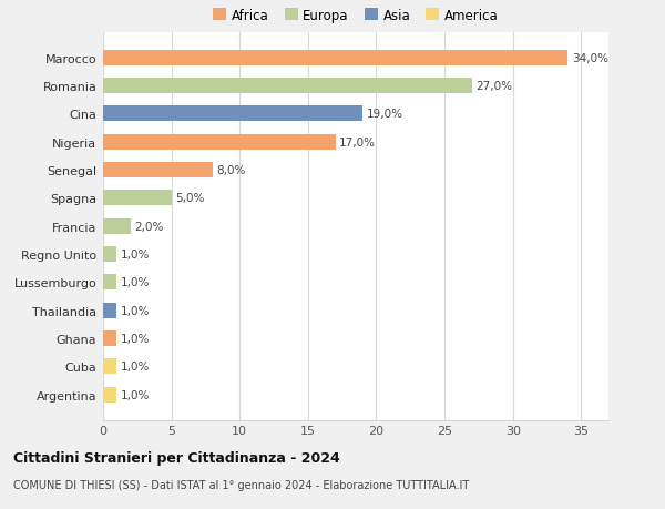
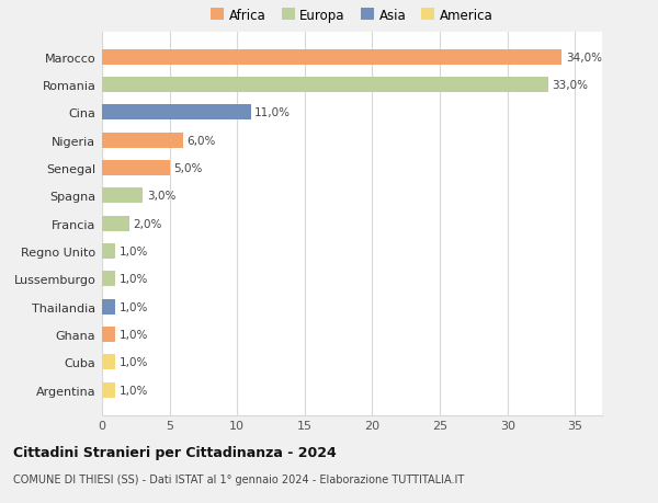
Romania: 27,0% -> 33,0%
Cina: 19,0% -> 11,0%
Nigeria: 17,0% -> 6,0%
Senegal: 8,0% -> 5,0%
Spagna: 5,0% -> 3,0%
